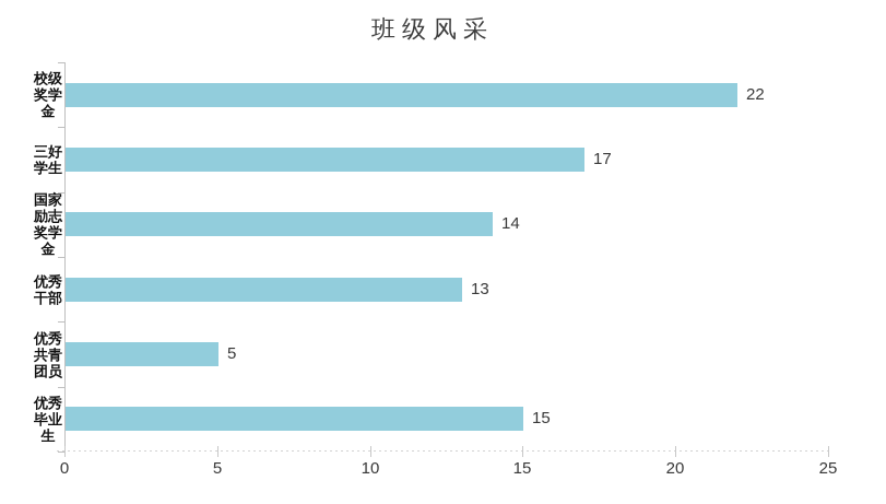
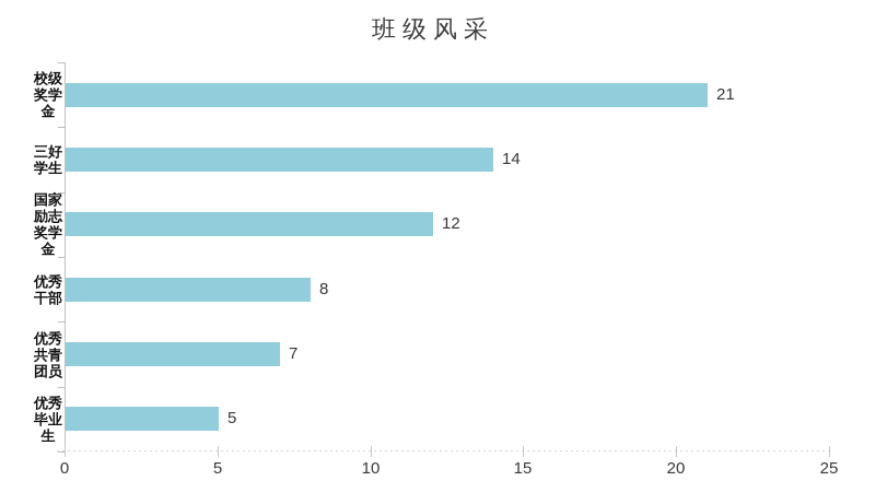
校级奖学金: 22 -> 21
三好学生: 17 -> 14
国家励志奖学金: 14 -> 12
优秀干部: 13 -> 8
优秀共青团员: 5 -> 7
优秀毕业生: 15 -> 5
